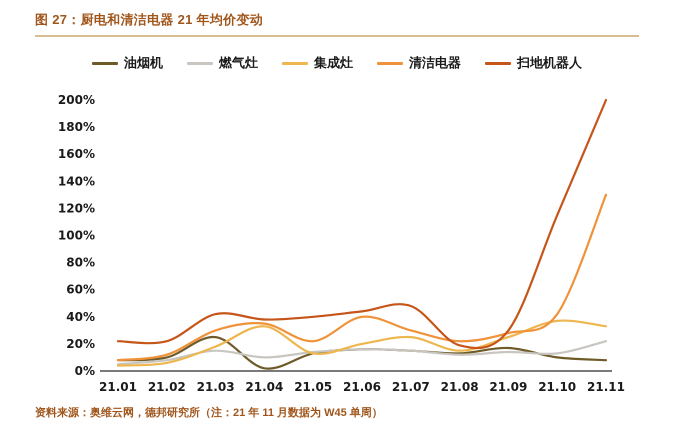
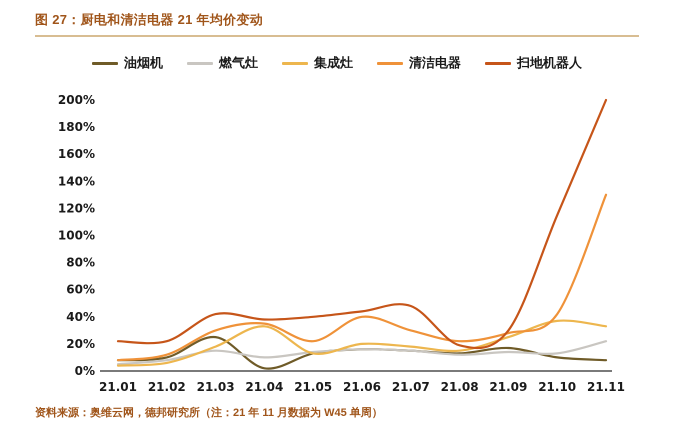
集成灶/21.07: 25% -> 18%
